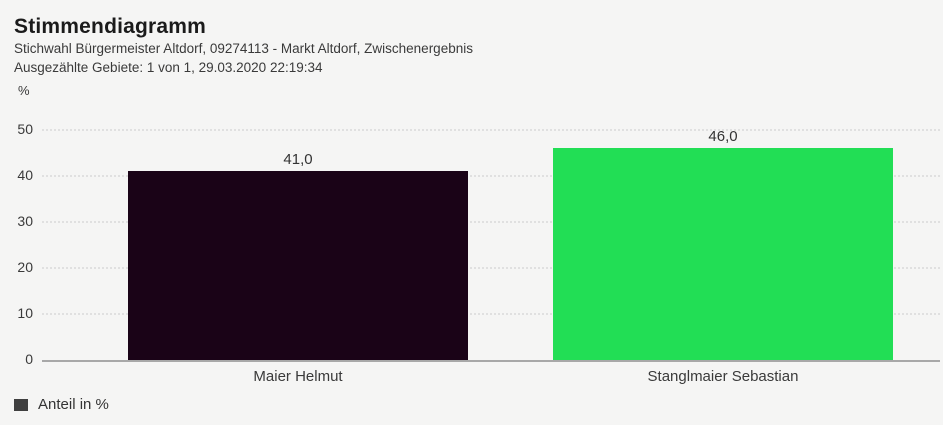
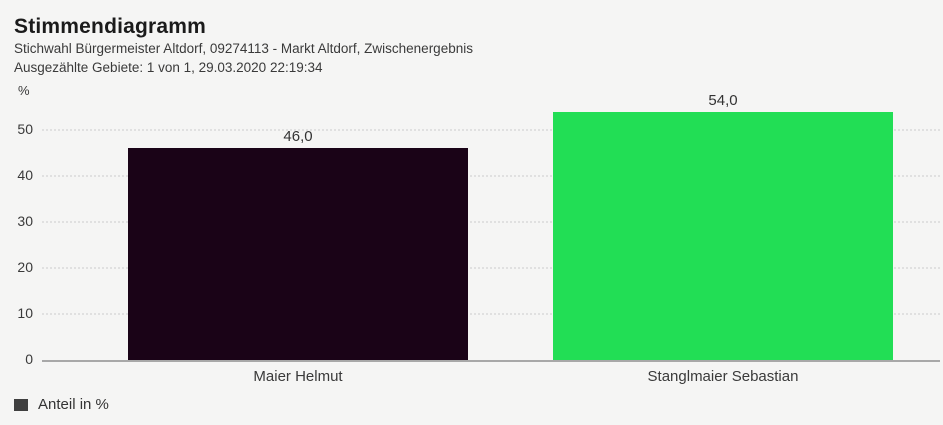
Maier Helmut: 41,0 -> 46,0
Stanglmaier Sebastian: 46,0 -> 54,0
